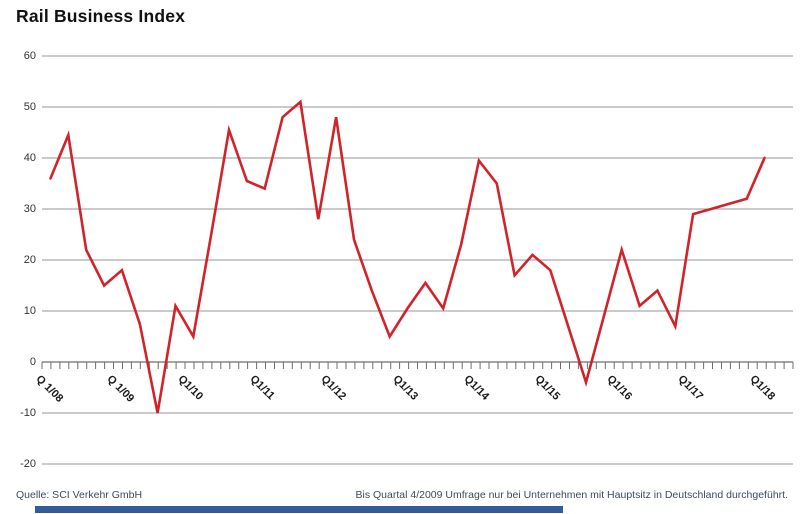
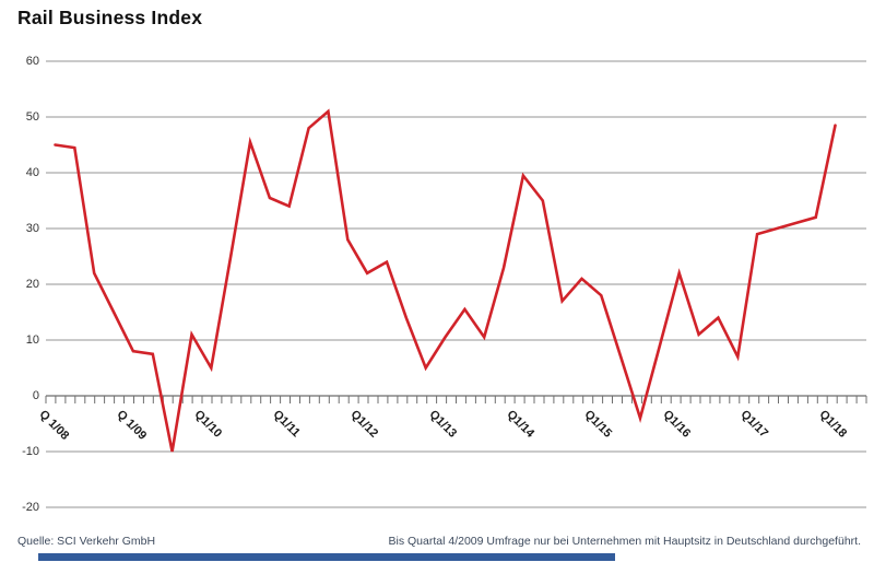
Q1/08: 36 -> 45
Q1/09: 18 -> 8
Q1/12: 48 -> 22
Q1/18: 40 -> 48
